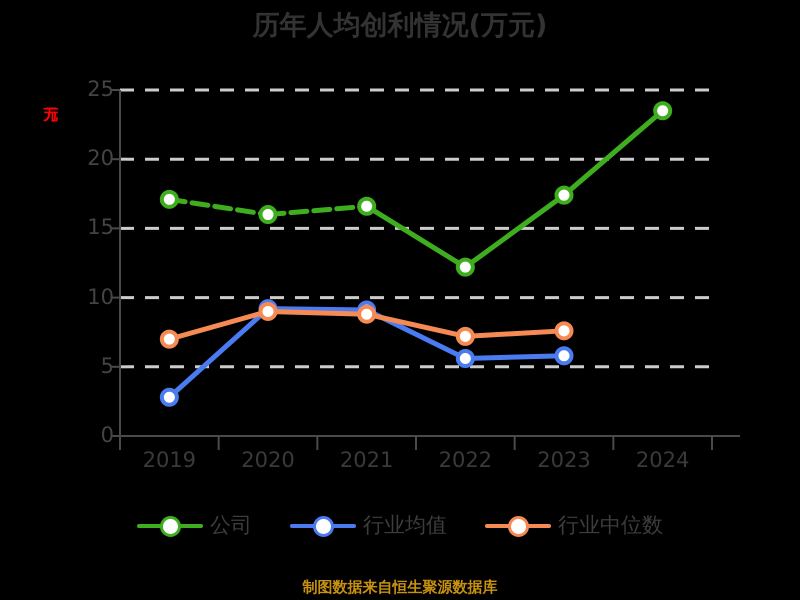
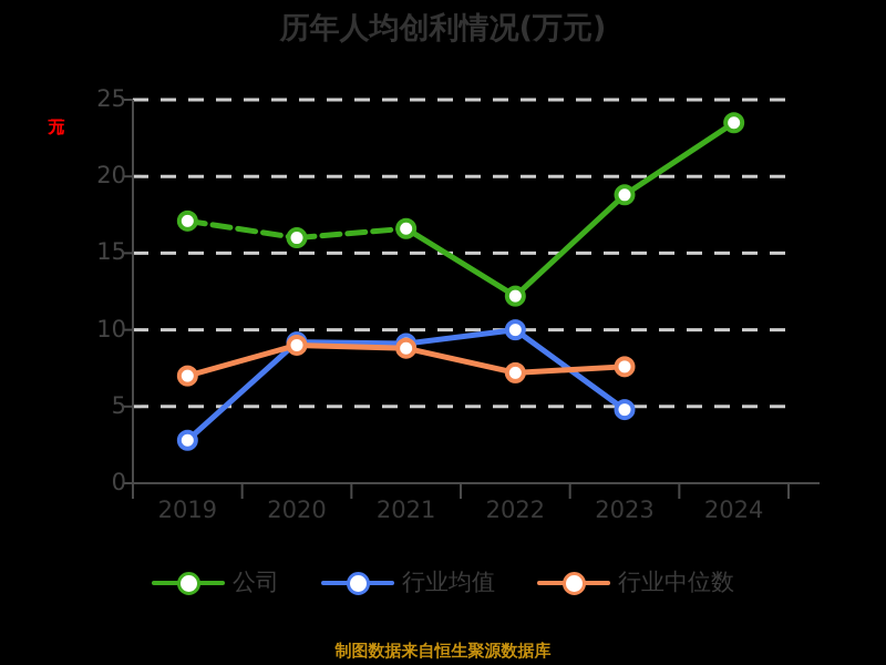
行业均值/2022: 5.6 -> 10.0
公司/2023: 17.4 -> 18.8
行业均值/2023: 5.8 -> 4.8
